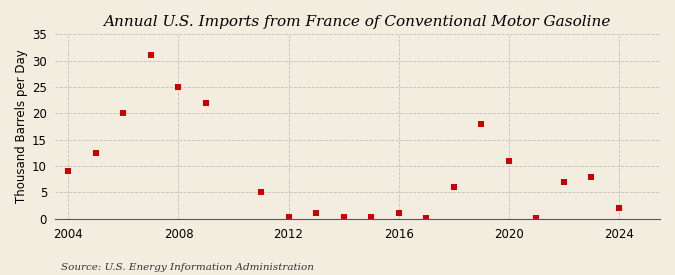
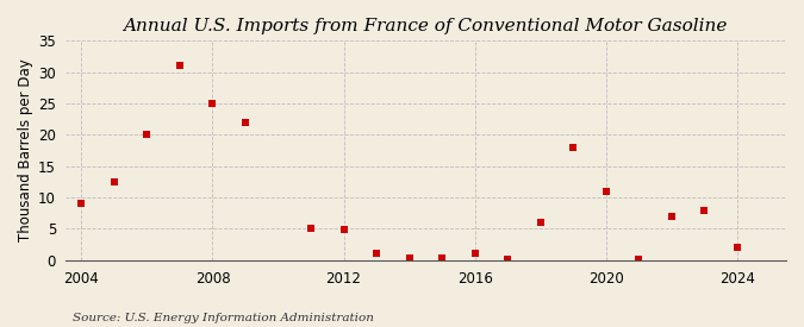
2012: 0.3 -> 4.8
